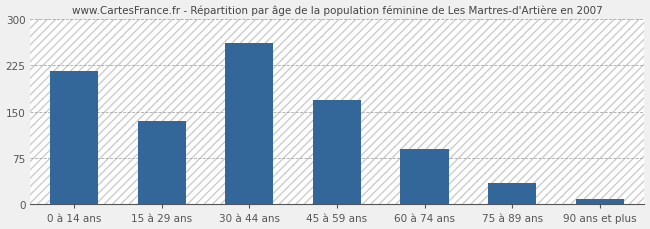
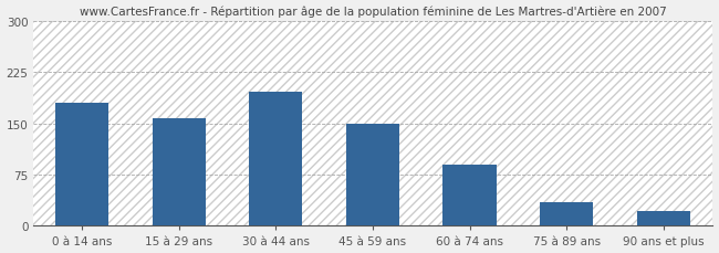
0 à 14 ans: 215 -> 180
15 à 29 ans: 135 -> 158
30 à 44 ans: 260 -> 196
45 à 59 ans: 168 -> 150
90 ans et plus: 8 -> 22
